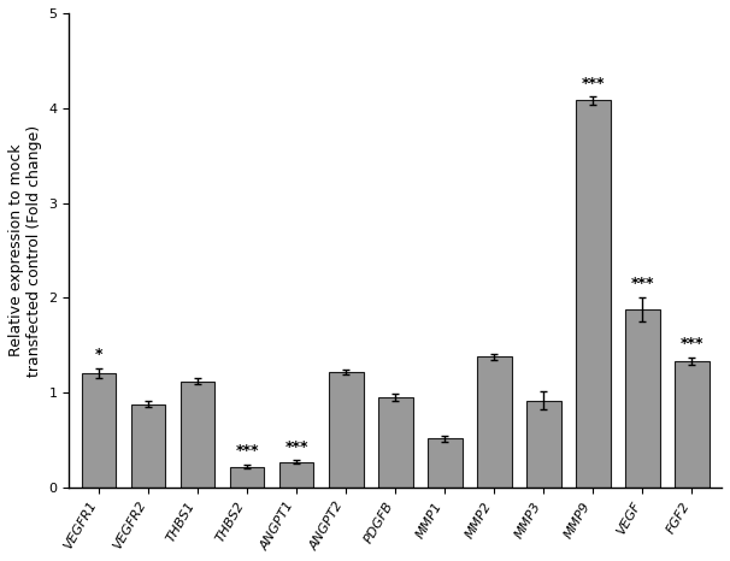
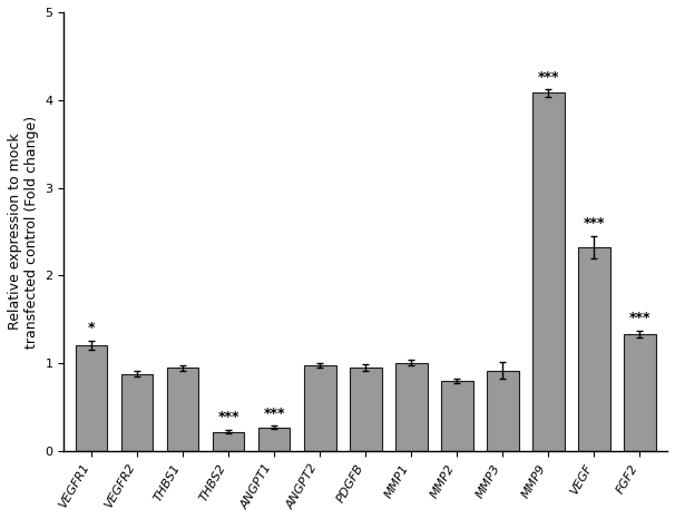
THBS1: 1.12 -> 0.95
ANGPT2: 1.22 -> 0.98
MMP1: 0.52 -> 1.01
MMP2: 1.38 -> 0.80
VEGF: 1.88 -> 2.32
